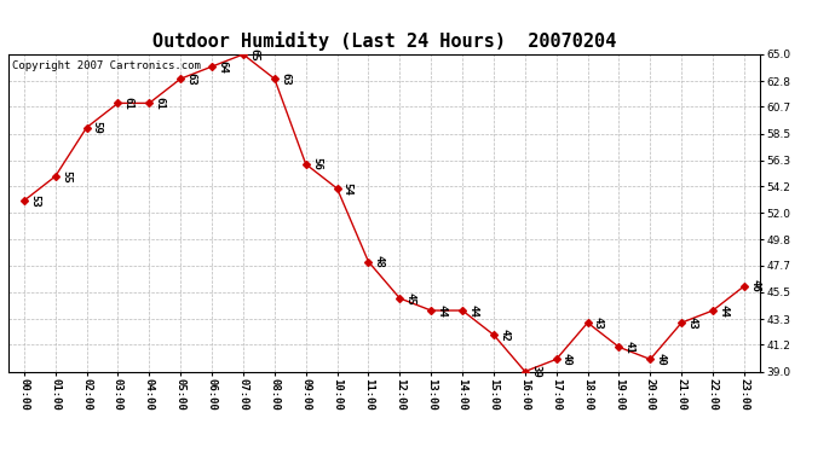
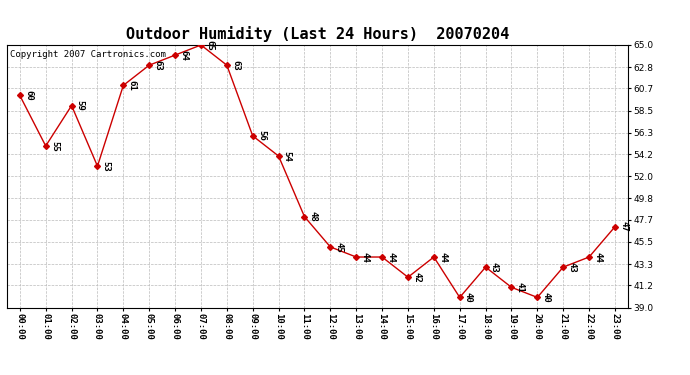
00:00: 53 -> 60
03:00: 61 -> 53
16:00: 39 -> 44
23:00: 46 -> 47
